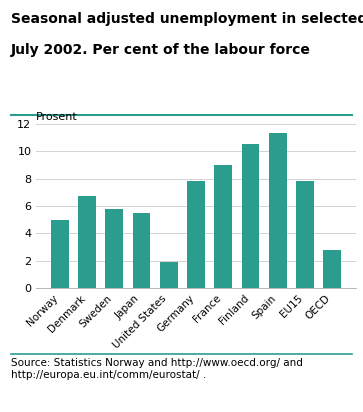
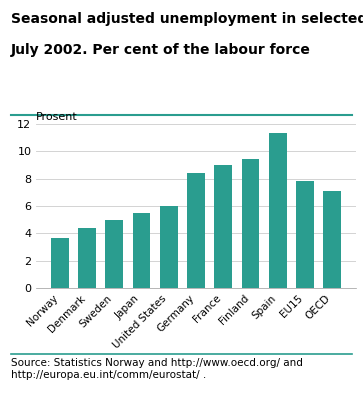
Norway: 5.0 -> 3.7
Denmark: 6.7 -> 4.4
Sweden: 5.8 -> 5.0
United States: 1.9 -> 6.0
Germany: 7.8 -> 8.4
Finland: 10.5 -> 9.4
OECD: 2.8 -> 7.1
